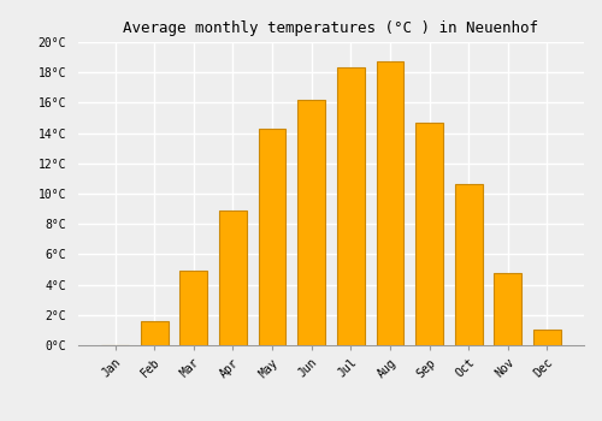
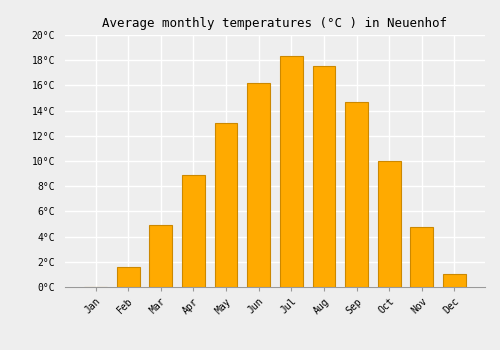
May: 14.3°C -> 13.0°C
Aug: 18.7°C -> 17.5°C
Oct: 10.6°C -> 10.0°C
